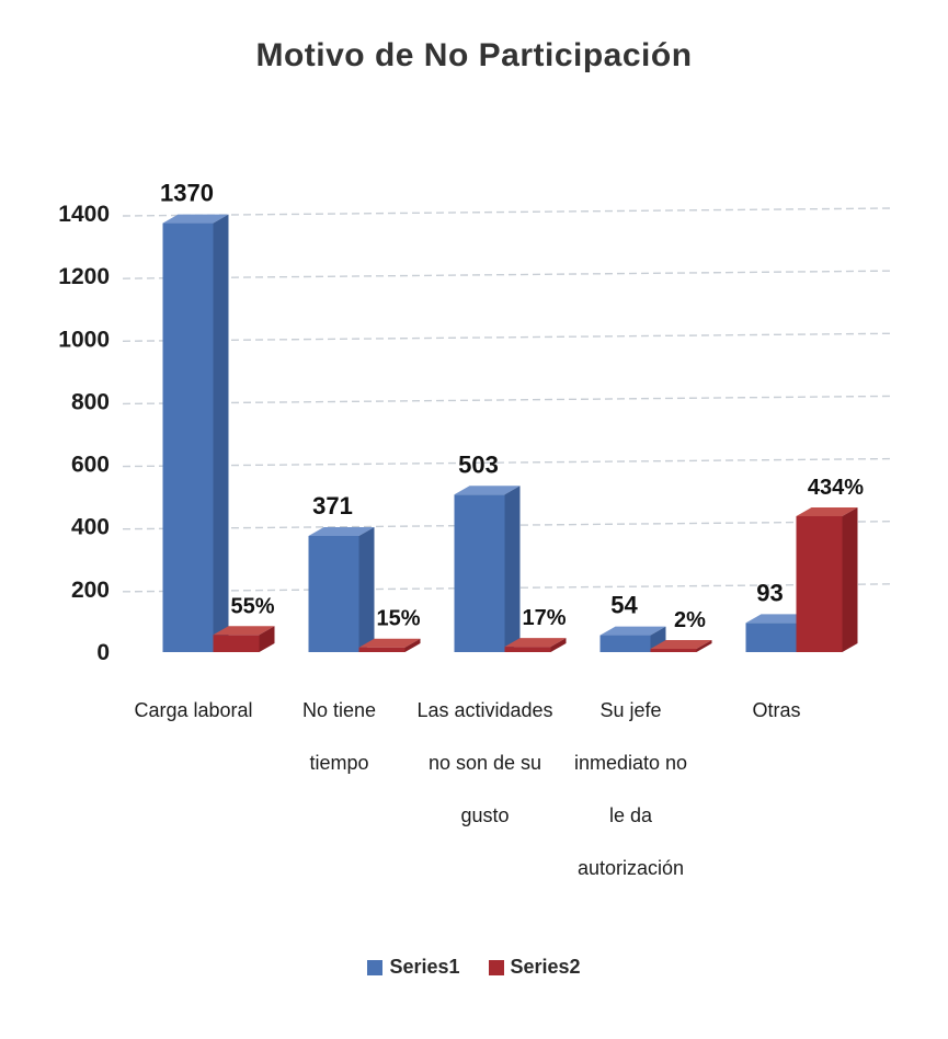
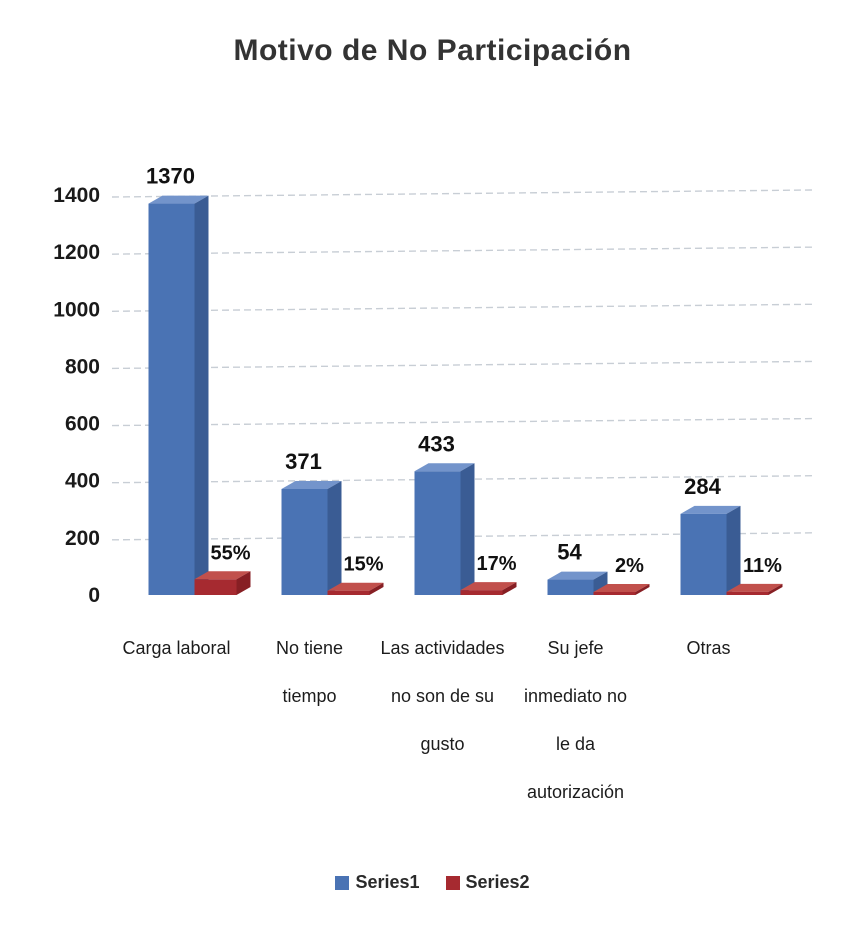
Series1/Las actividades no son de su gusto: 503 -> 433
Series1/Otras: 93 -> 284
Series2/Otras: 434% -> 11%
